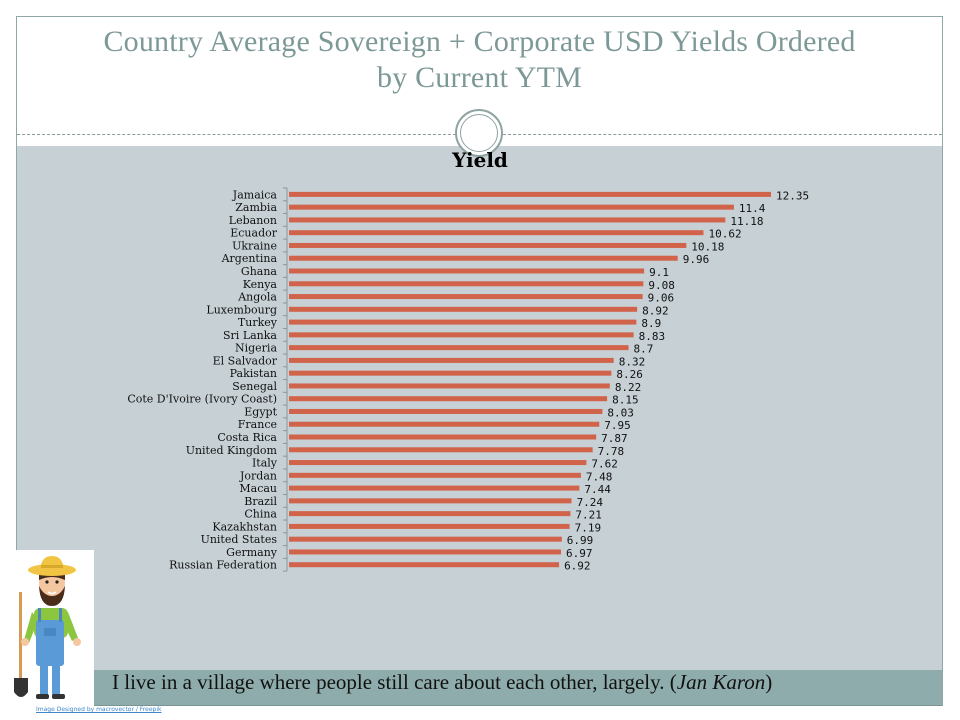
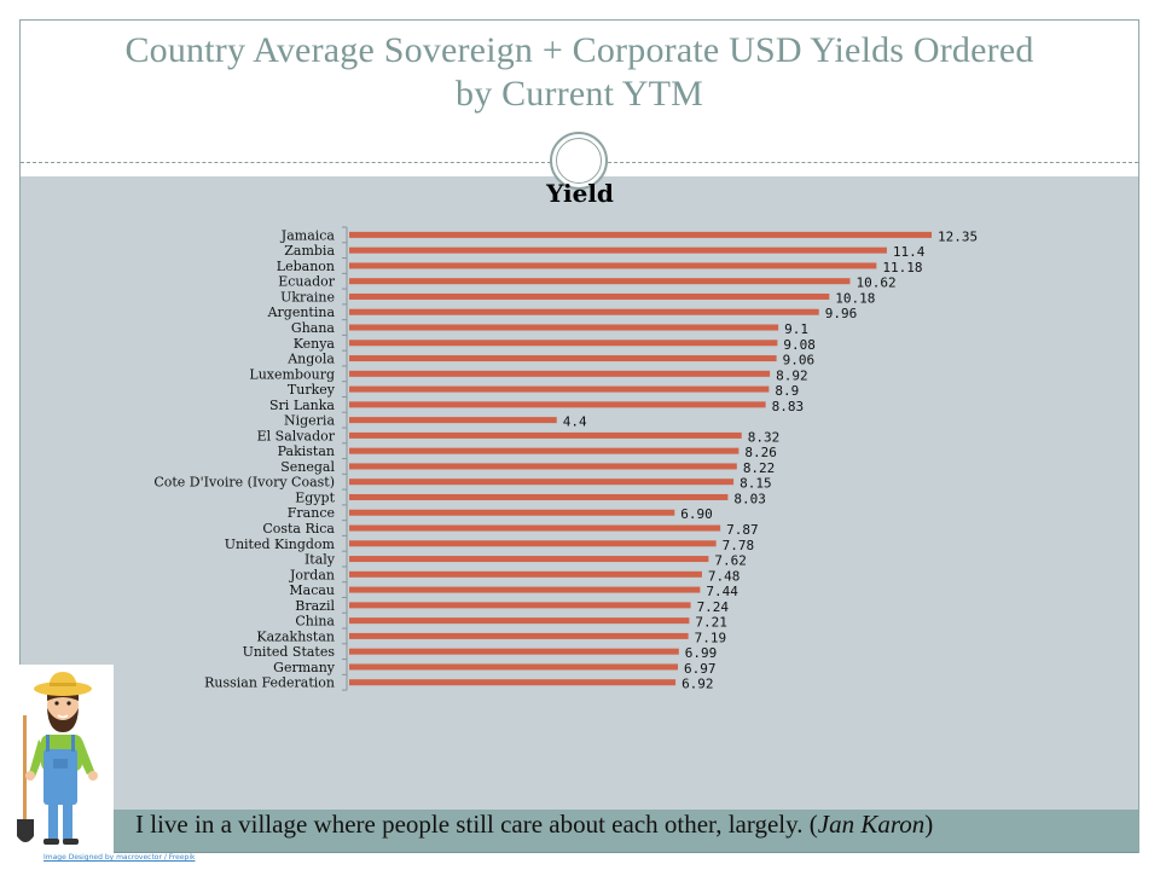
Nigeria: 8.7 -> 4.4
France: 7.95 -> 6.90
